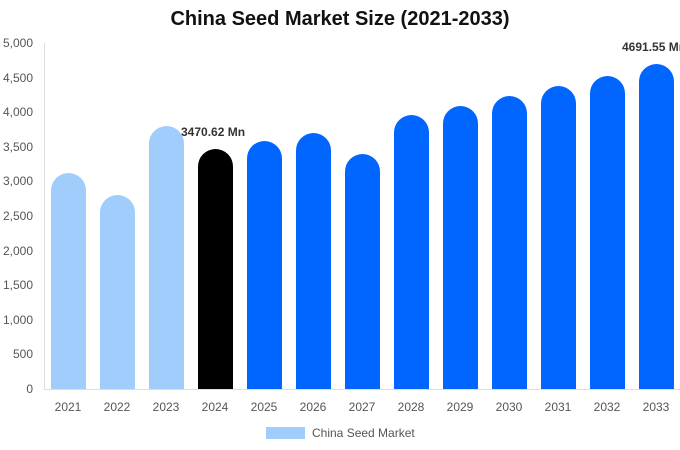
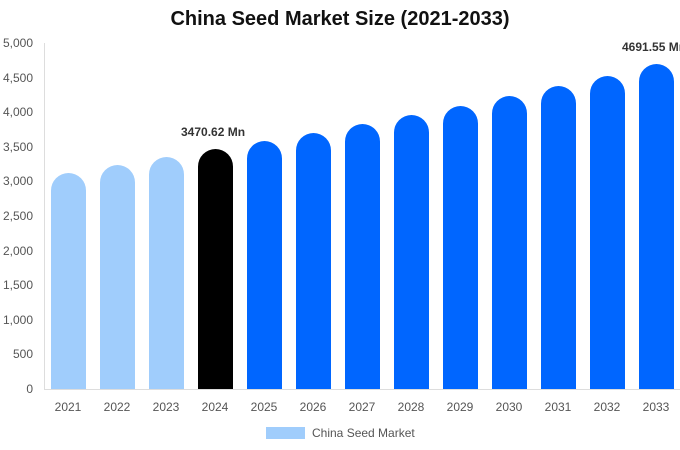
2022: 2800 -> 3200
2023: 3800 -> 3400
2027: 3400 -> 3800
